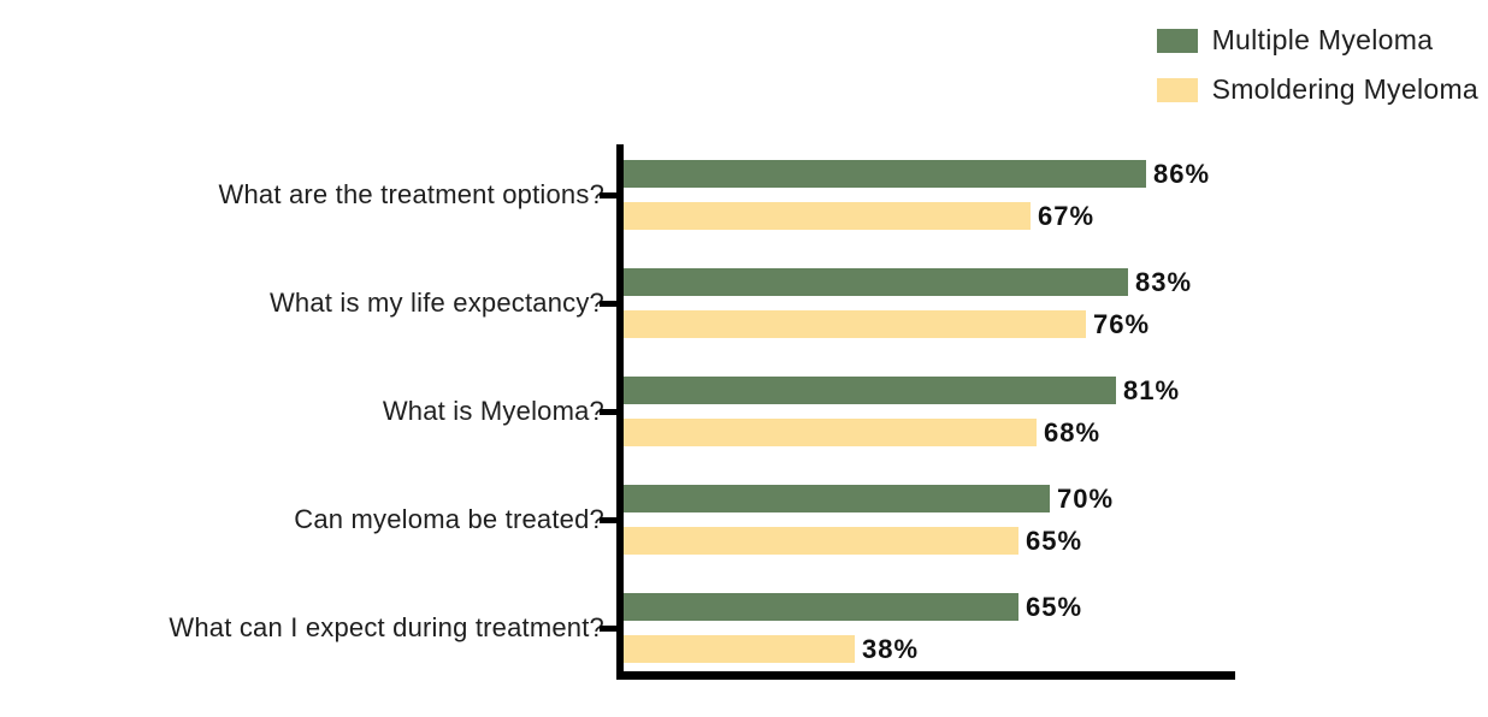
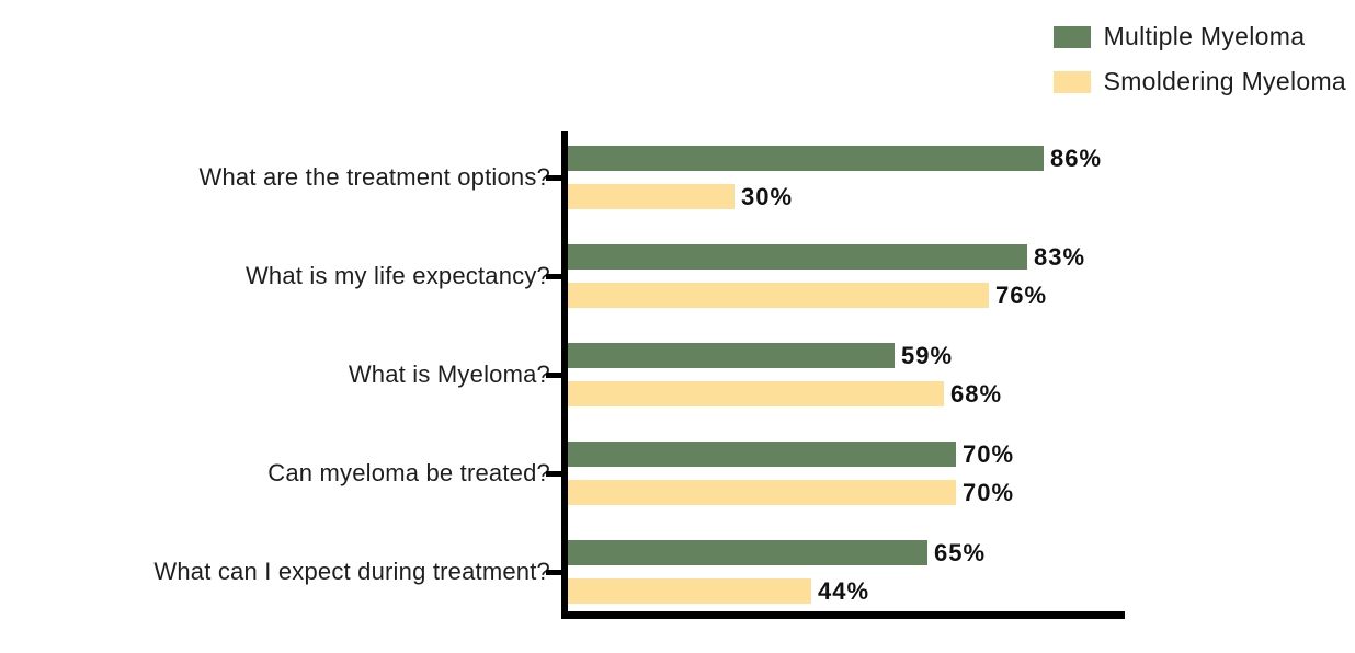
Smoldering Myeloma/What are the treatment options?: 67% -> 30%
Multiple Myeloma/What is Myeloma?: 81% -> 59%
Smoldering Myeloma/Can myeloma be treated?: 65% -> 70%
Smoldering Myeloma/What can I expect during treatment?: 38% -> 44%
